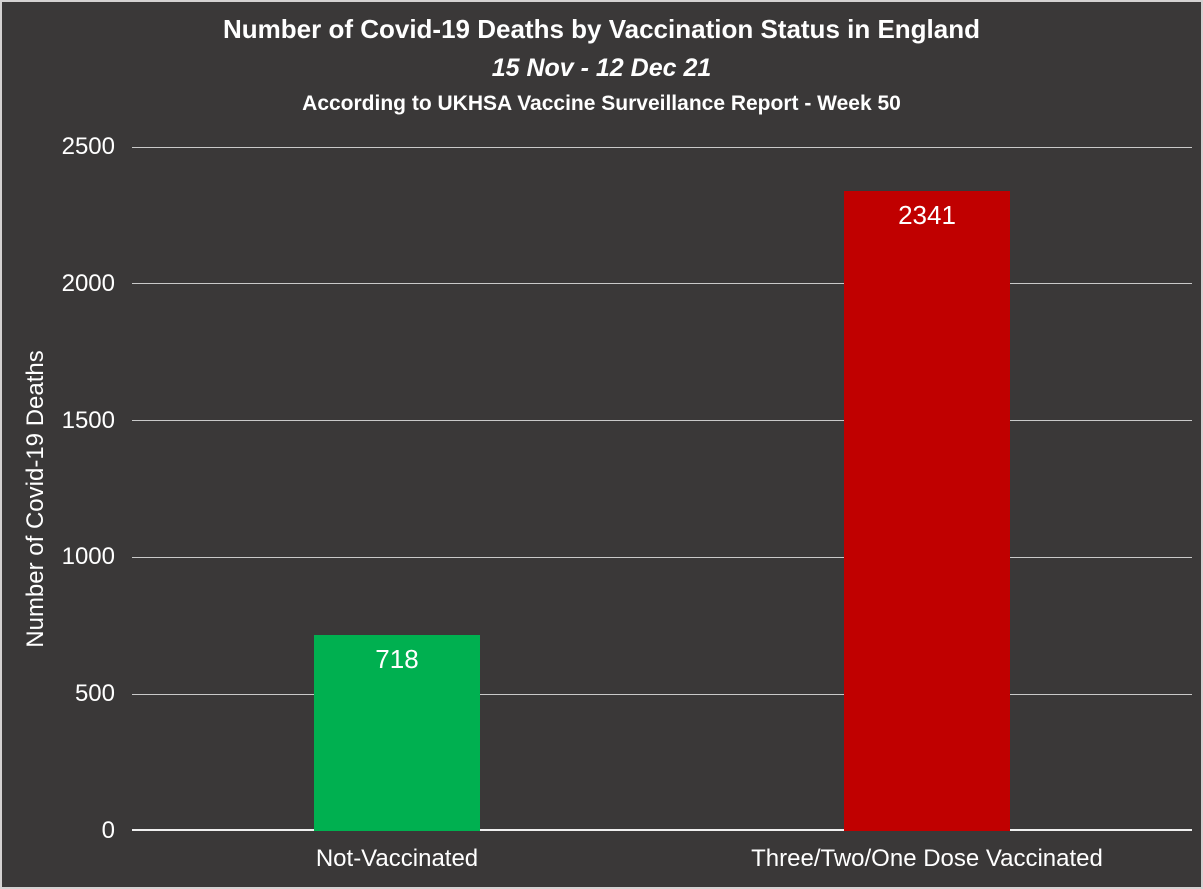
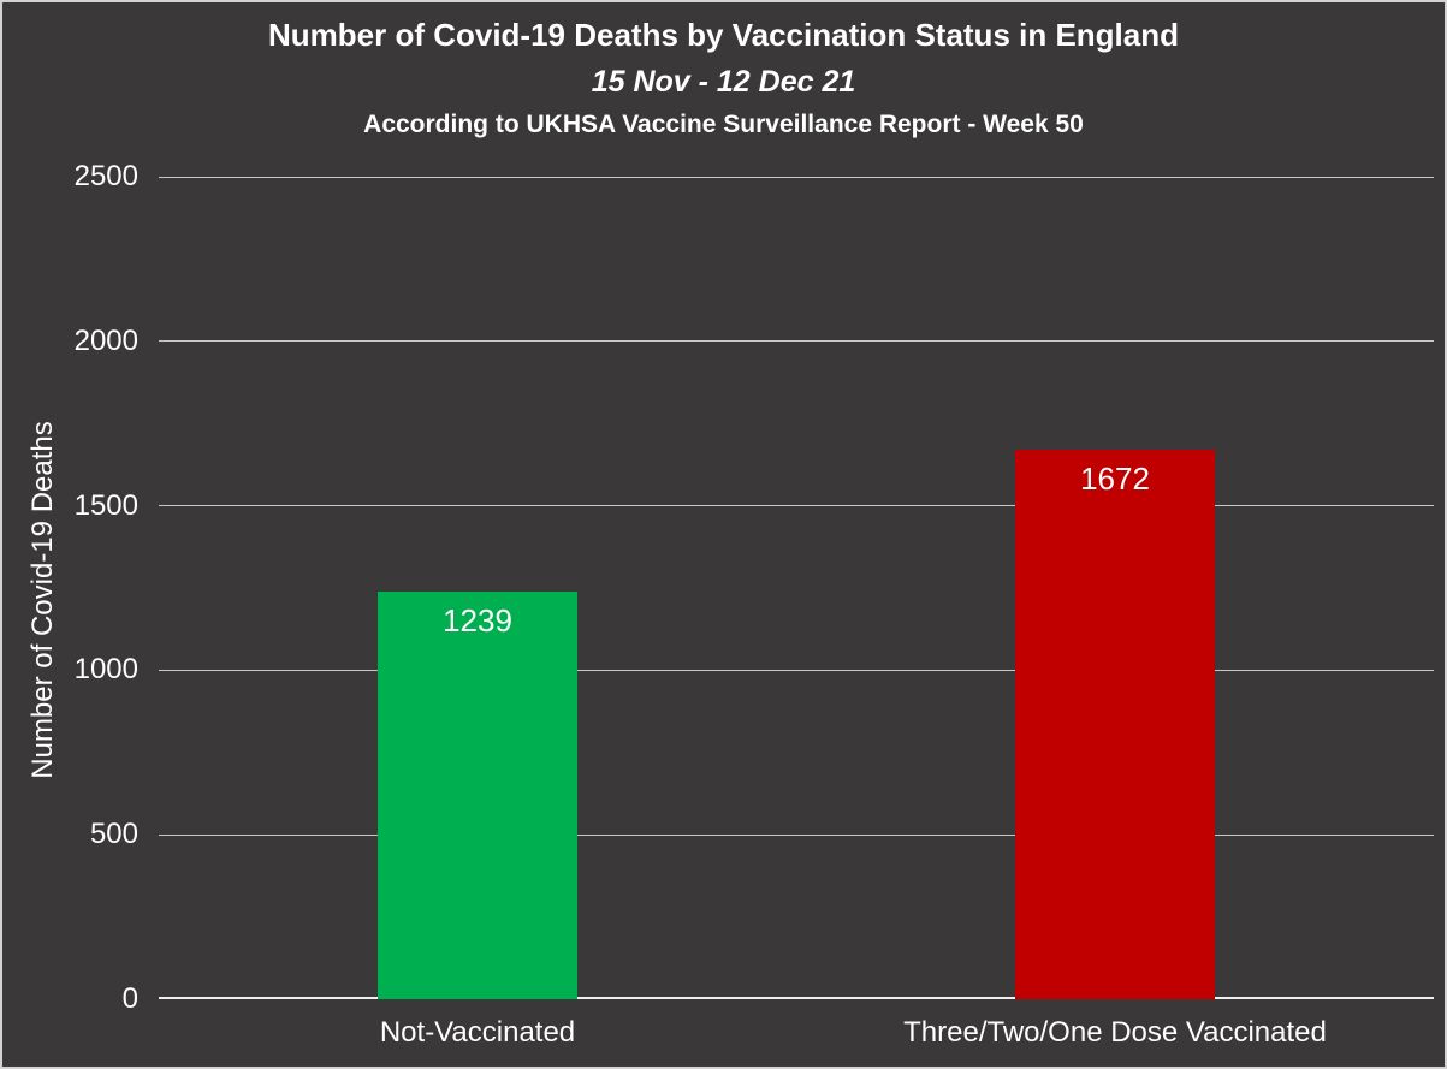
Not-Vaccinated: 718 -> 1239
Three/Two/One Dose Vaccinated: 2341 -> 1672
